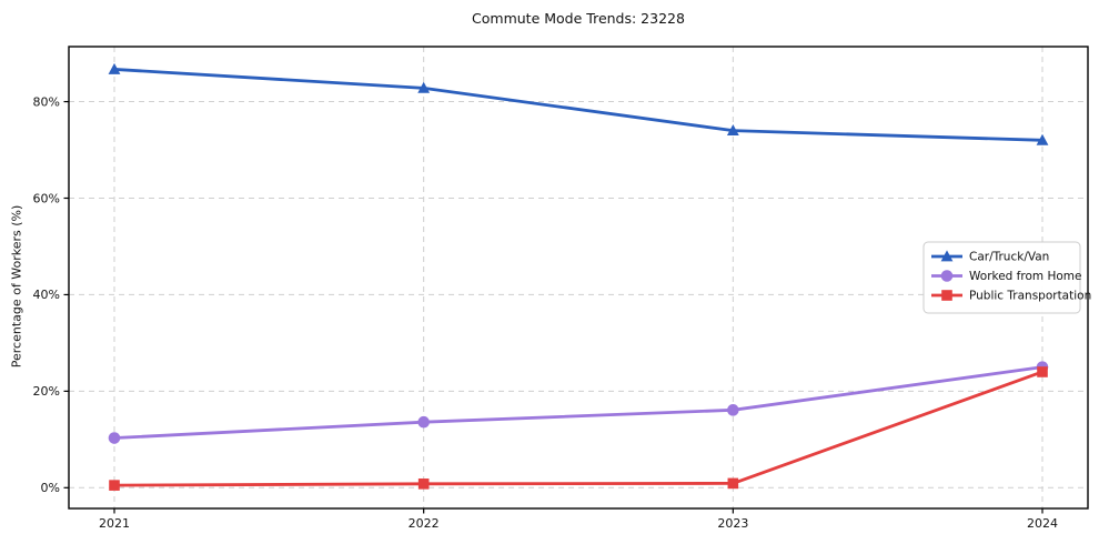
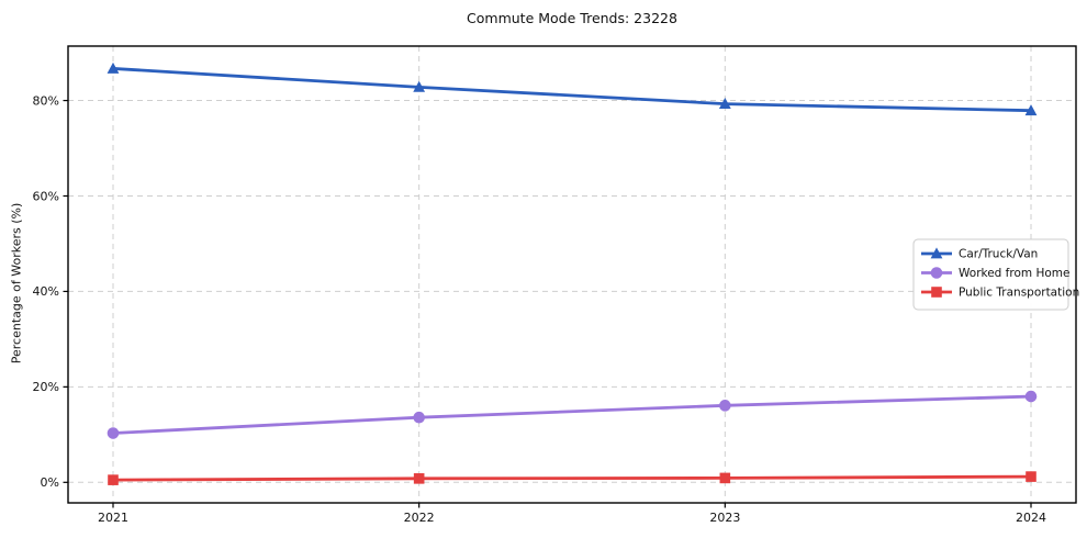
Car/Truck/Van/2023: 74% -> 79%
Car/Truck/Van/2024: 72% -> 78%
Worked from Home/2024: 25% -> 18%
Public Transportation/2024: 24% -> 1%
